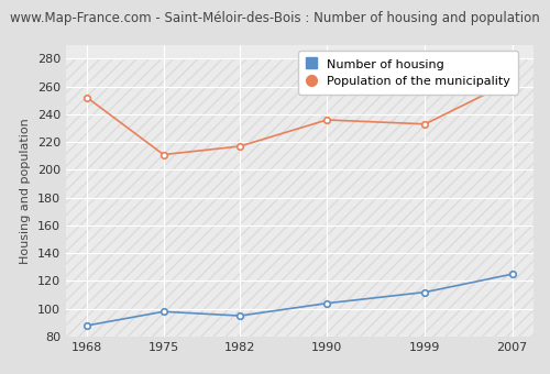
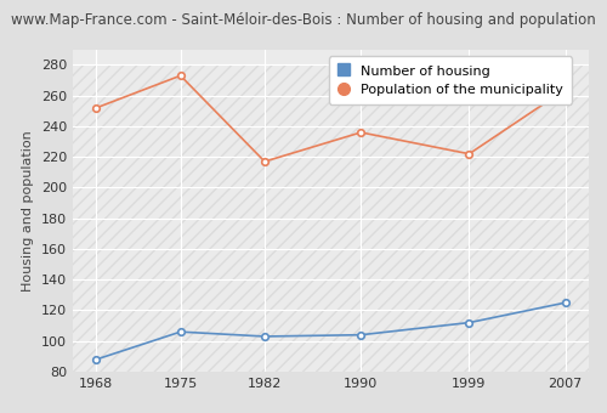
Number of housing/1975: 98 -> 106
Population of the municipality/1975: 211 -> 273
Number of housing/1982: 95 -> 103
Population of the municipality/1999: 233 -> 222
